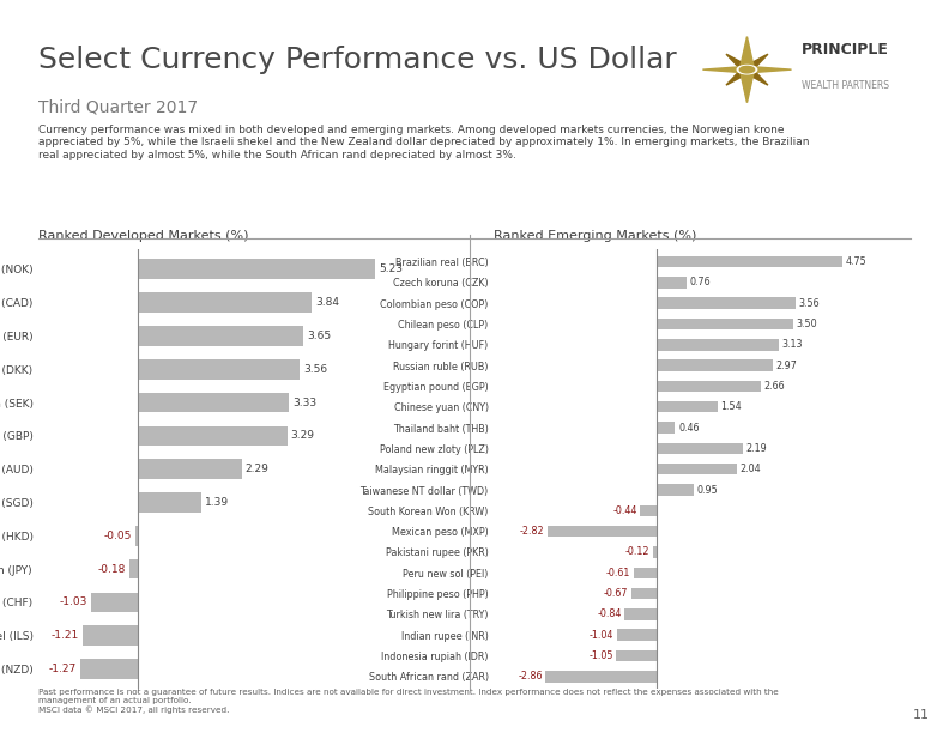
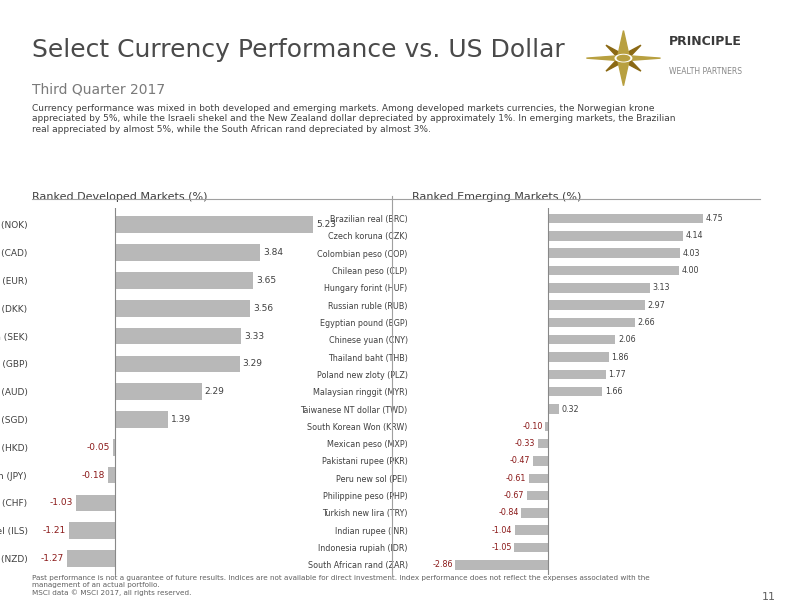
Ranked Emerging Markets (%)/Czech koruna (CZK): 0.76 -> 4.14
Ranked Emerging Markets (%)/Colombian peso (COP): 3.56 -> 4.03
Ranked Emerging Markets (%)/Chilean peso (CLP): 3.50 -> 4.00
Ranked Emerging Markets (%)/Chinese yuan (CNY): 1.54 -> 2.06
Ranked Emerging Markets (%)/Thailand baht (THB): 0.46 -> 1.86
Ranked Emerging Markets (%)/Poland new zloty (PLZ): 2.19 -> 1.77
Ranked Emerging Markets (%)/Malaysian ringgit (MYR): 2.04 -> 1.66
Ranked Emerging Markets (%)/Taiwanese NT dollar (TWD): 0.95 -> 0.32
Ranked Emerging Markets (%)/South Korean Won (KRW): -0.44 -> -0.10
Ranked Emerging Markets (%)/Mexican peso (MXP): -2.82 -> -0.33
Ranked Emerging Markets (%)/Pakistani rupee (PKR): -0.12 -> -0.47
